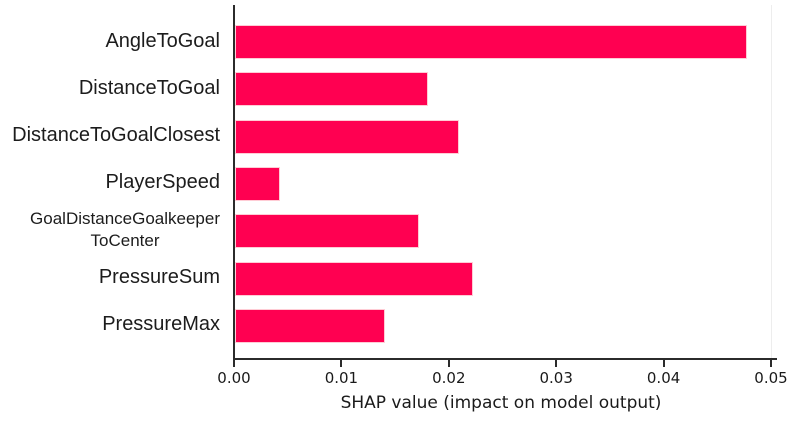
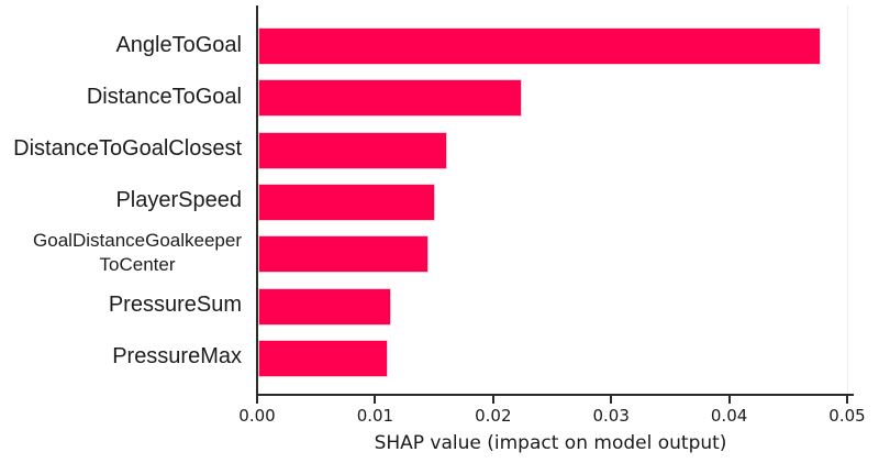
DistanceToGoal: 0.0180 -> 0.0223
DistanceToGoalClosest: 0.0209 -> 0.0160
PlayerSpeed: 0.0042 -> 0.0150
GoalDistanceGoalkeeper ToCenter: 0.0171 -> 0.0144
PressureSum: 0.0222 -> 0.0113
PressureMax: 0.0140 -> 0.0110
